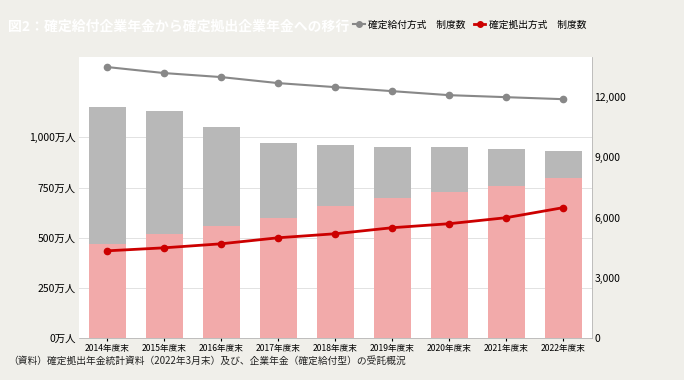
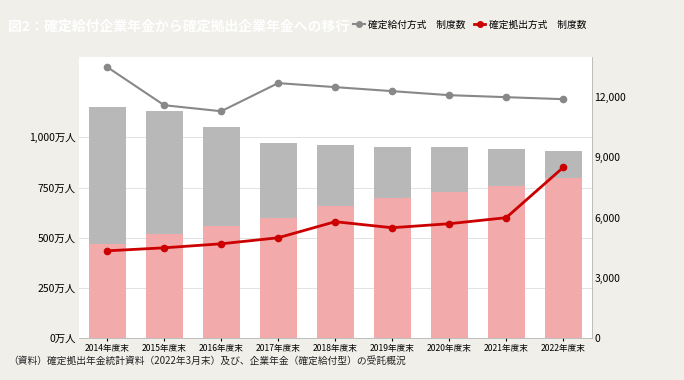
確定給付方式 制度数/2015年度末: 13,200 -> 11,600
確定給付方式 制度数/2016年度末: 13,000 -> 11,300
確定拠出方式 制度数/2018年度末: 5,200 -> 5,800
確定拠出方式 制度数/2022年度末: 6,500 -> 8,500
